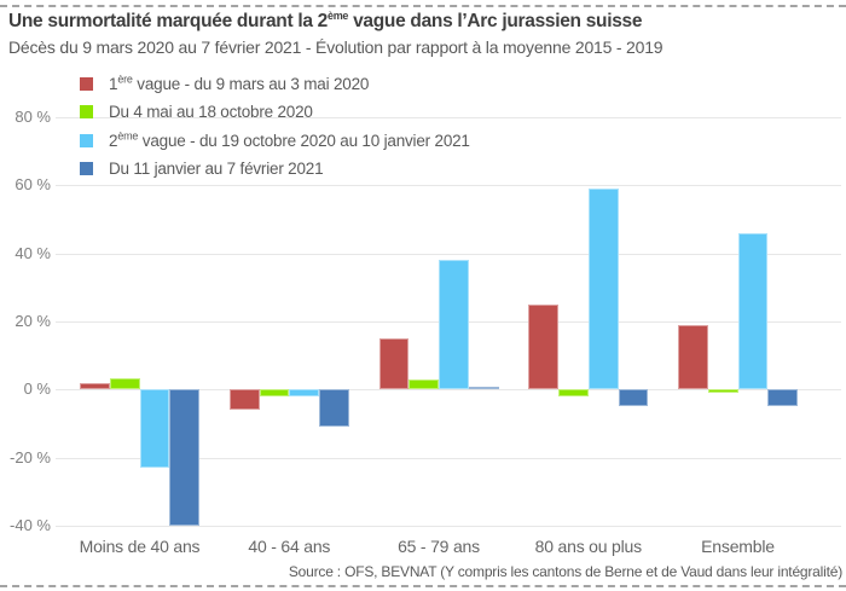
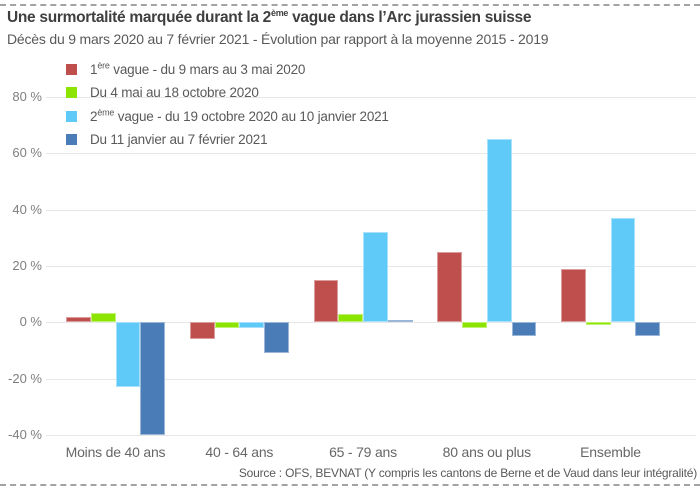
2ème vague - du 19 octobre 2020 au 10 janvier 2021/65 - 79 ans: 38% -> 32%
2ème vague - du 19 octobre 2020 au 10 janvier 2021/80 ans ou plus: 59% -> 65%
2ème vague - du 19 octobre 2020 au 10 janvier 2021/Ensemble: 46% -> 37%
